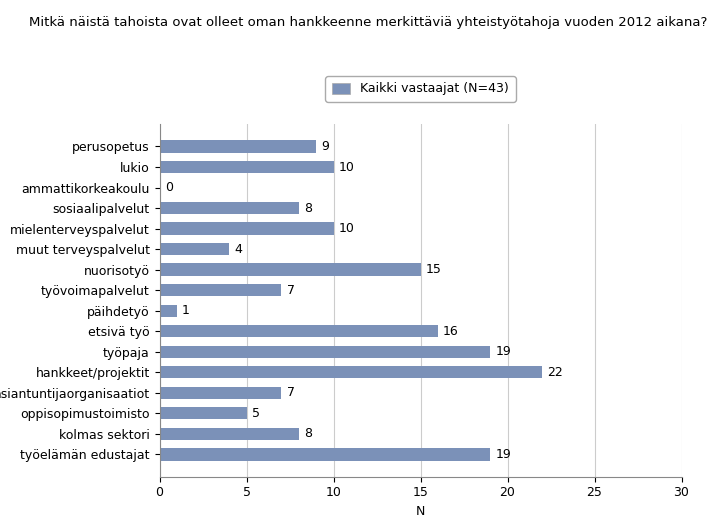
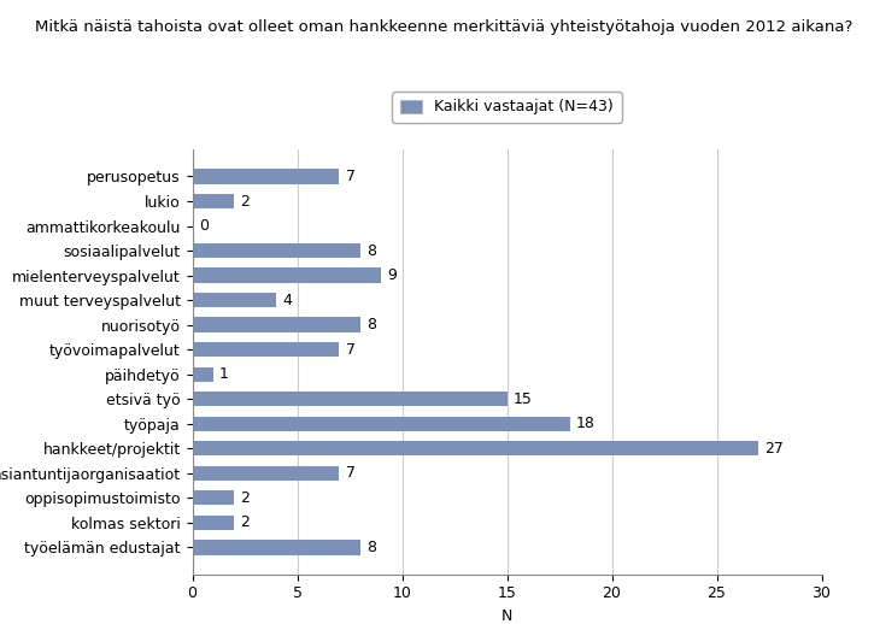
perusopetus: 9 -> 7
lukio: 10 -> 2
mielenterveyspalvelut: 10 -> 9
nuorisotyö: 15 -> 8
etsivä työ: 16 -> 15
työpaja: 19 -> 18
hankkeet/projektit: 22 -> 27
oppisopimustoimisto: 5 -> 2
kolmas sektori: 8 -> 2
työelämän edustajat: 19 -> 8
